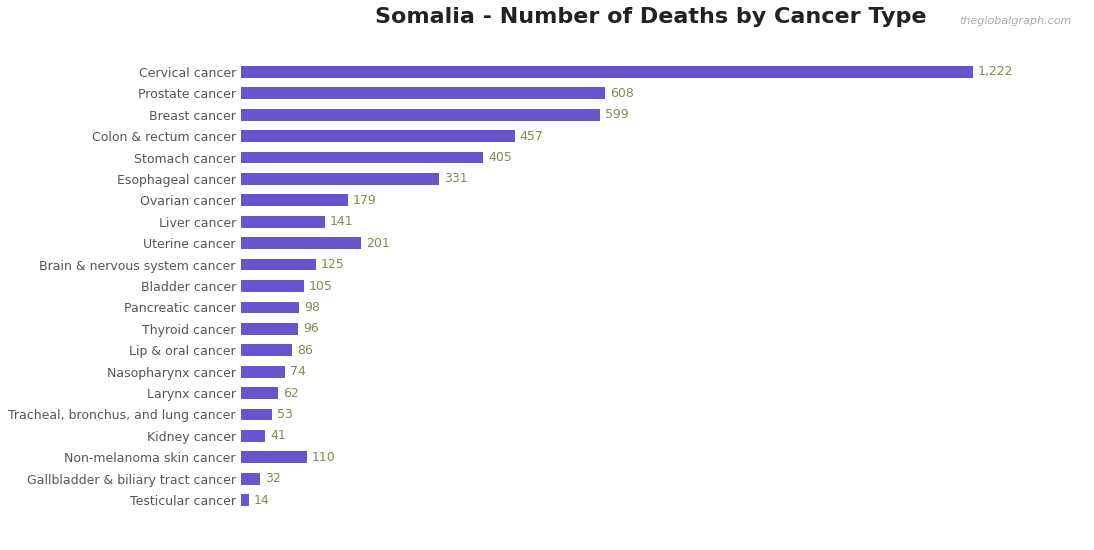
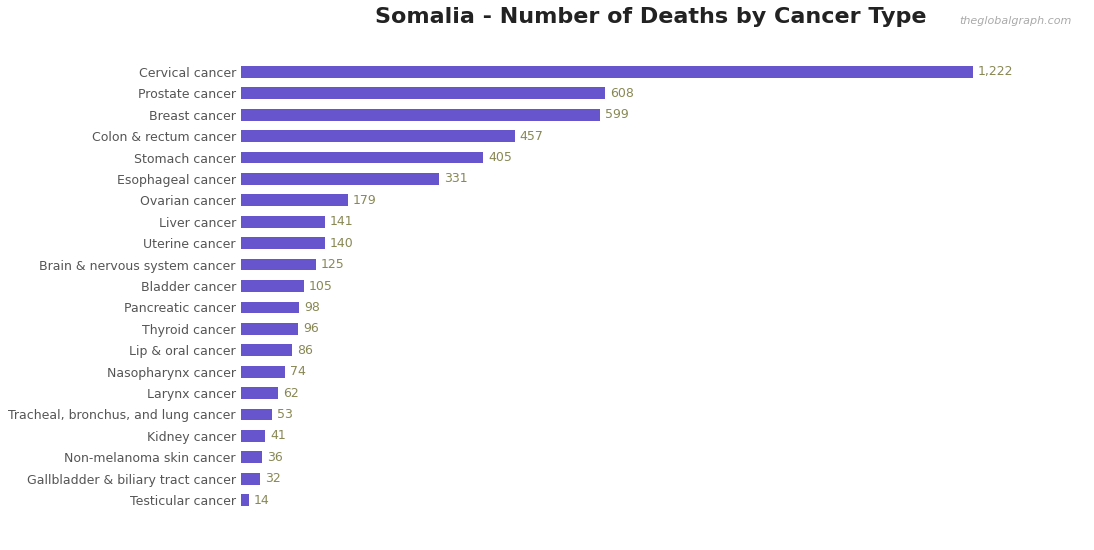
Uterine cancer: 201 -> 140
Non-melanoma skin cancer: 110 -> 36
